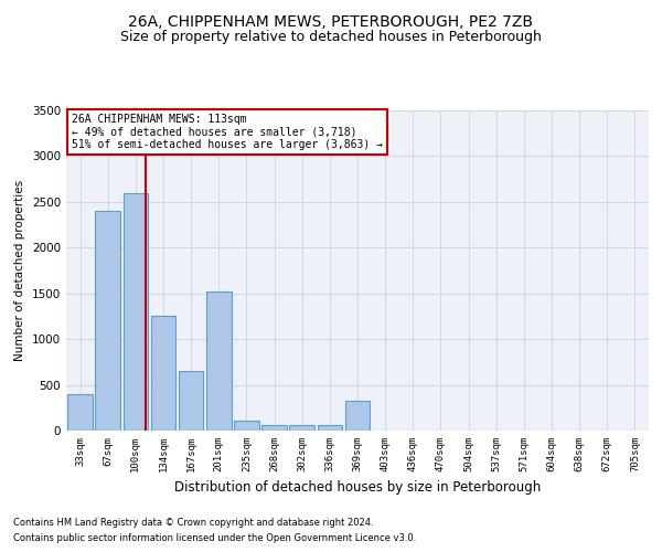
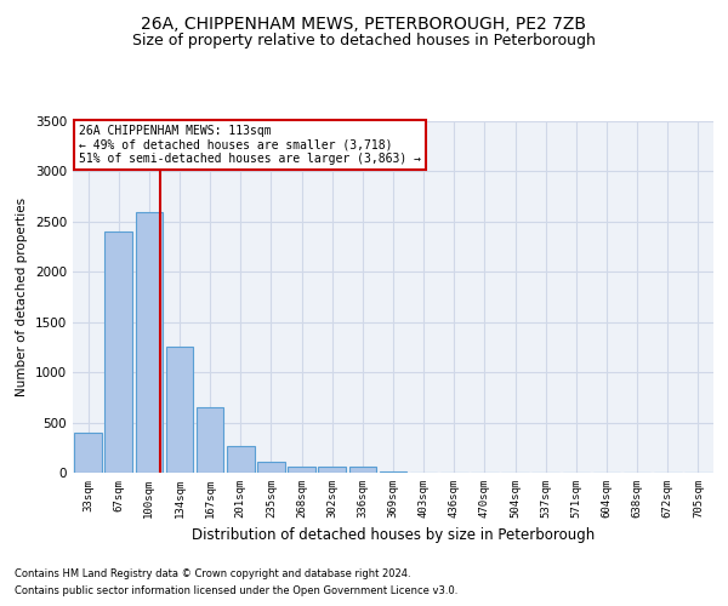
201sqm: 1520 -> 270
369sqm: 320 -> 10
